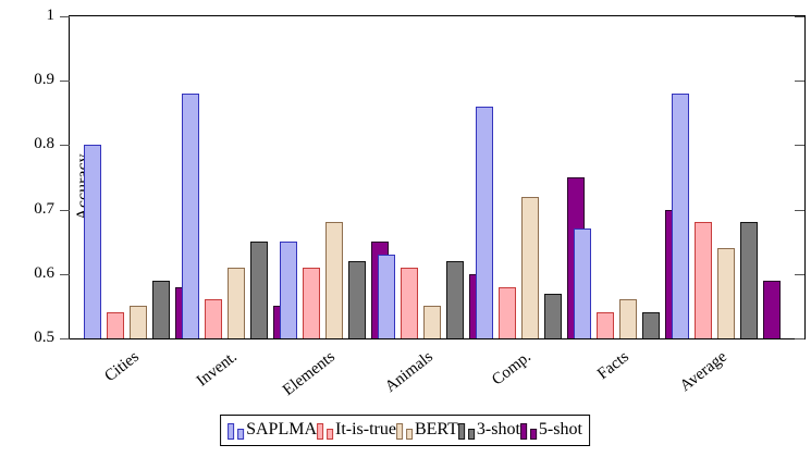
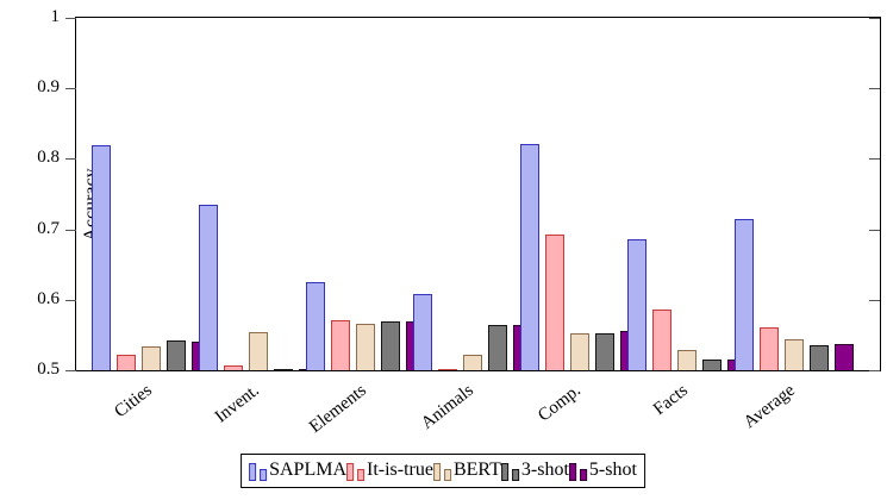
SAPLMA/Cities: 0.80 -> 0.82
It-is-true/Cities: 0.54 -> 0.52
BERT/Cities: 0.55 -> 0.53
3-shot/Cities: 0.59 -> 0.54
5-shot/Cities: 0.58 -> 0.54
SAPLMA/Invent.: 0.88 -> 0.73
It-is-true/Invent.: 0.56 -> 0.51
BERT/Invent.: 0.61 -> 0.55
3-shot/Invent.: 0.65 -> 0.50
5-shot/Invent.: 0.55 -> 0.50
SAPLMA/Elements: 0.65 -> 0.62
It-is-true/Elements: 0.61 -> 0.57
BERT/Elements: 0.68 -> 0.57
3-shot/Elements: 0.62 -> 0.57
5-shot/Elements: 0.65 -> 0.57
SAPLMA/Animals: 0.63 -> 0.61
It-is-true/Animals: 0.61 -> 0.50
BERT/Animals: 0.55 -> 0.52
3-shot/Animals: 0.62 -> 0.56
5-shot/Animals: 0.60 -> 0.56
SAPLMA/Comp.: 0.86 -> 0.82
It-is-true/Comp.: 0.58 -> 0.69
BERT/Comp.: 0.72 -> 0.55
3-shot/Comp.: 0.57 -> 0.55
5-shot/Comp.: 0.75 -> 0.56
SAPLMA/Facts: 0.67 -> 0.69
It-is-true/Facts: 0.54 -> 0.59
BERT/Facts: 0.56 -> 0.53
3-shot/Facts: 0.54 -> 0.52
5-shot/Facts: 0.70 -> 0.52
SAPLMA/Average: 0.88 -> 0.71
It-is-true/Average: 0.68 -> 0.56
BERT/Average: 0.64 -> 0.54
3-shot/Average: 0.68 -> 0.54
5-shot/Average: 0.59 -> 0.54
